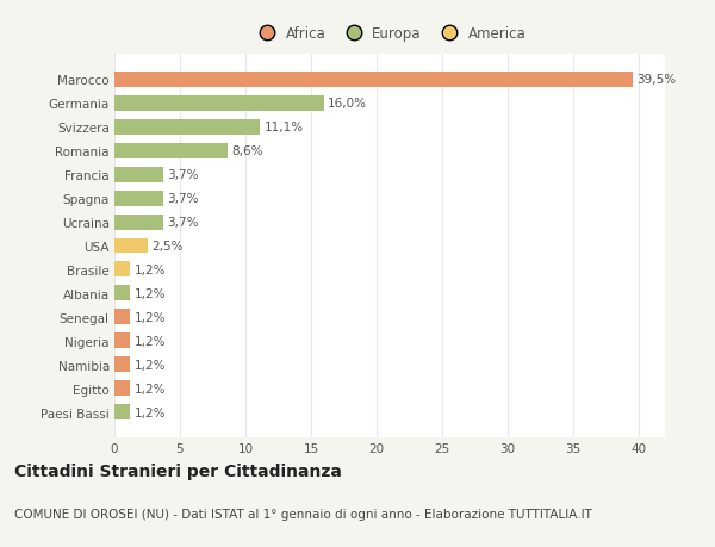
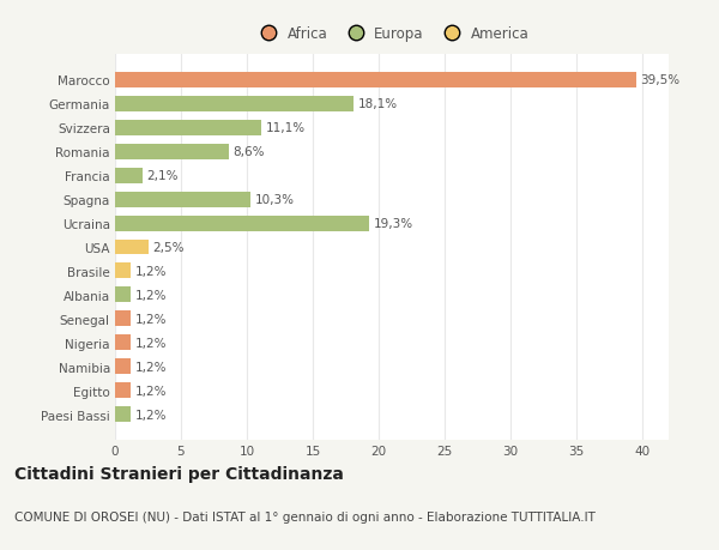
Germania: 16,0% -> 18,1%
Francia: 3,7% -> 2,1%
Spagna: 3,7% -> 10,3%
Ucraina: 3,7% -> 19,3%
